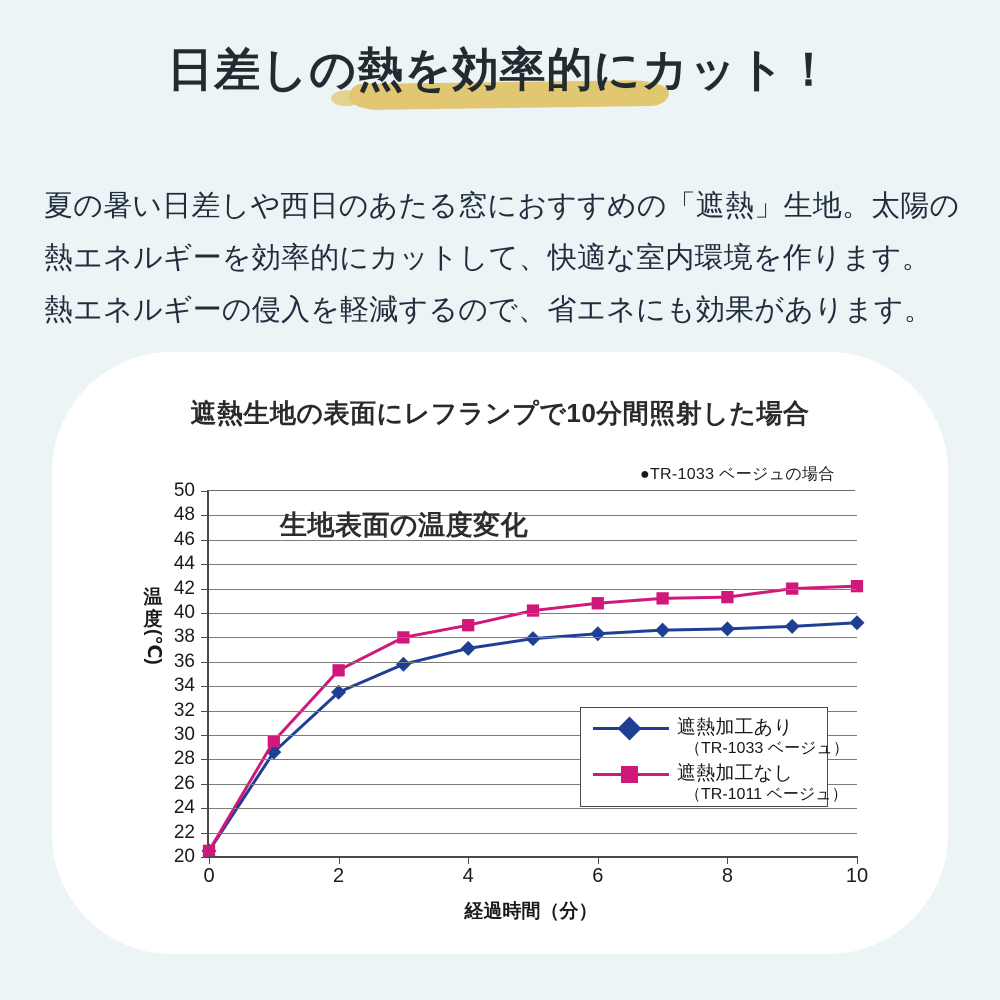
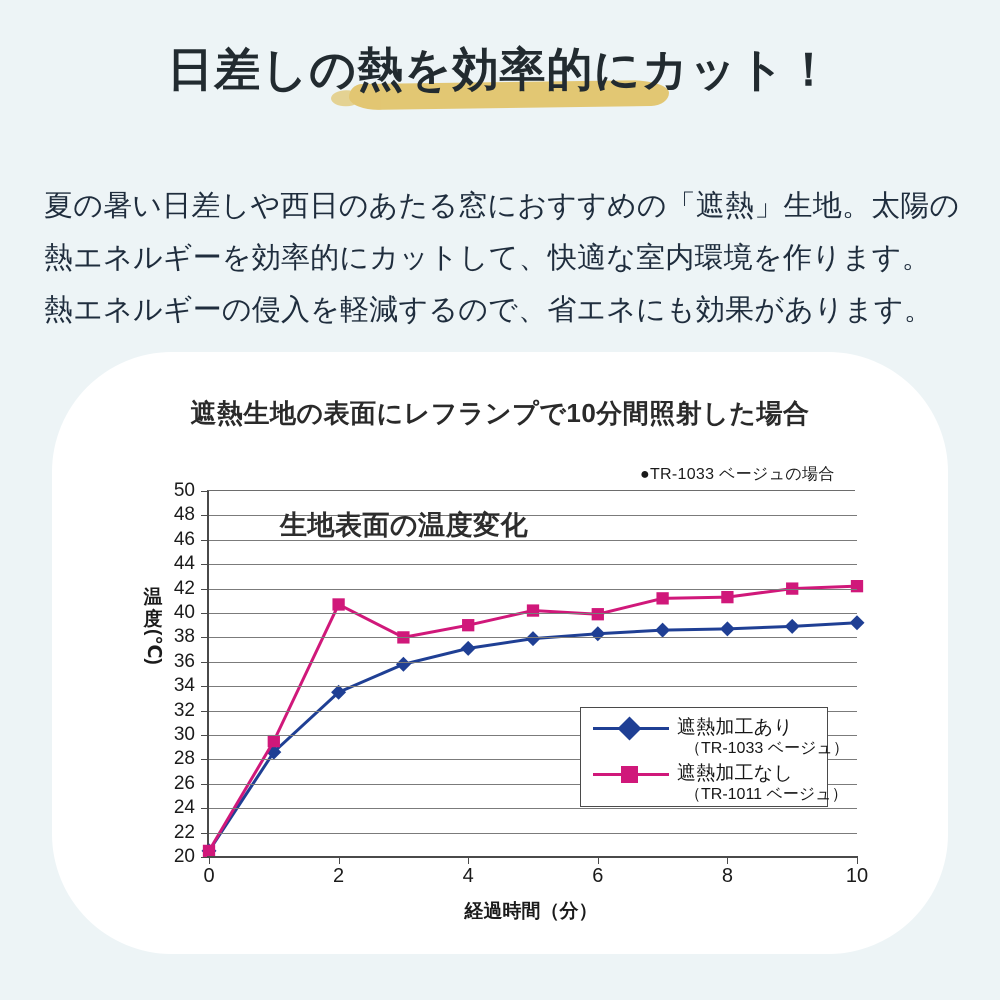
遮熱加工なし/2: 35.3 -> 40.7
遮熱加工なし/6: 40.8 -> 39.9
